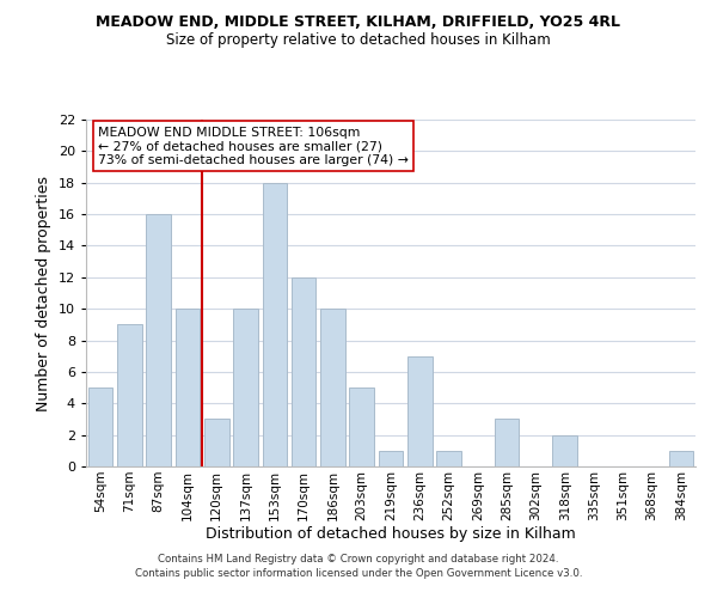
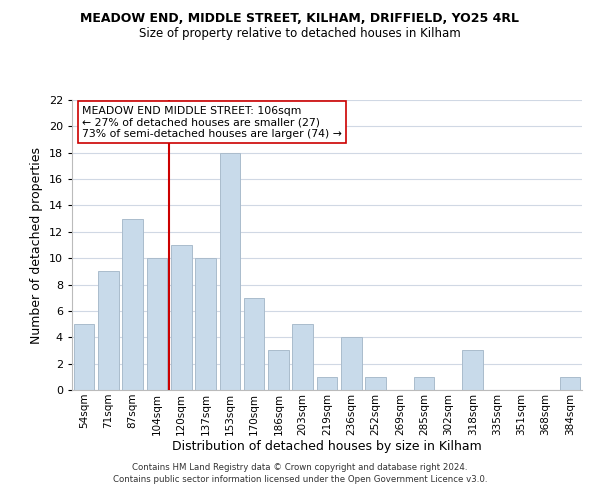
87sqm: 16 -> 13
120sqm: 3 -> 11
170sqm: 12 -> 7
186sqm: 10 -> 3
236sqm: 7 -> 4
285sqm: 3 -> 1
318sqm: 2 -> 3
